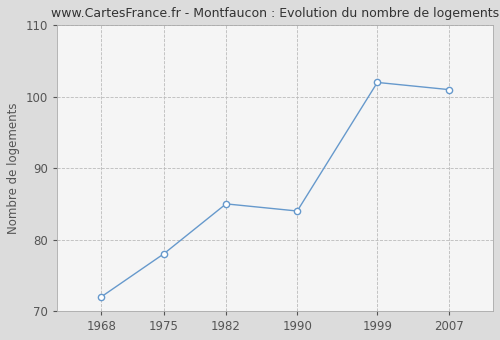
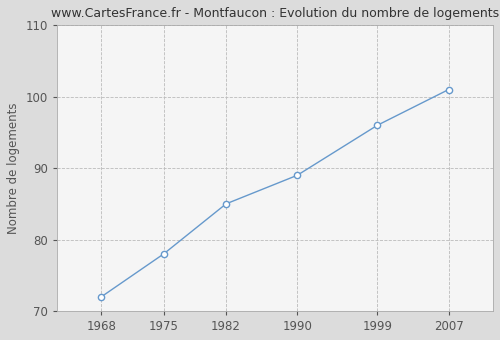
1990: 84 -> 89
1999: 102 -> 96
